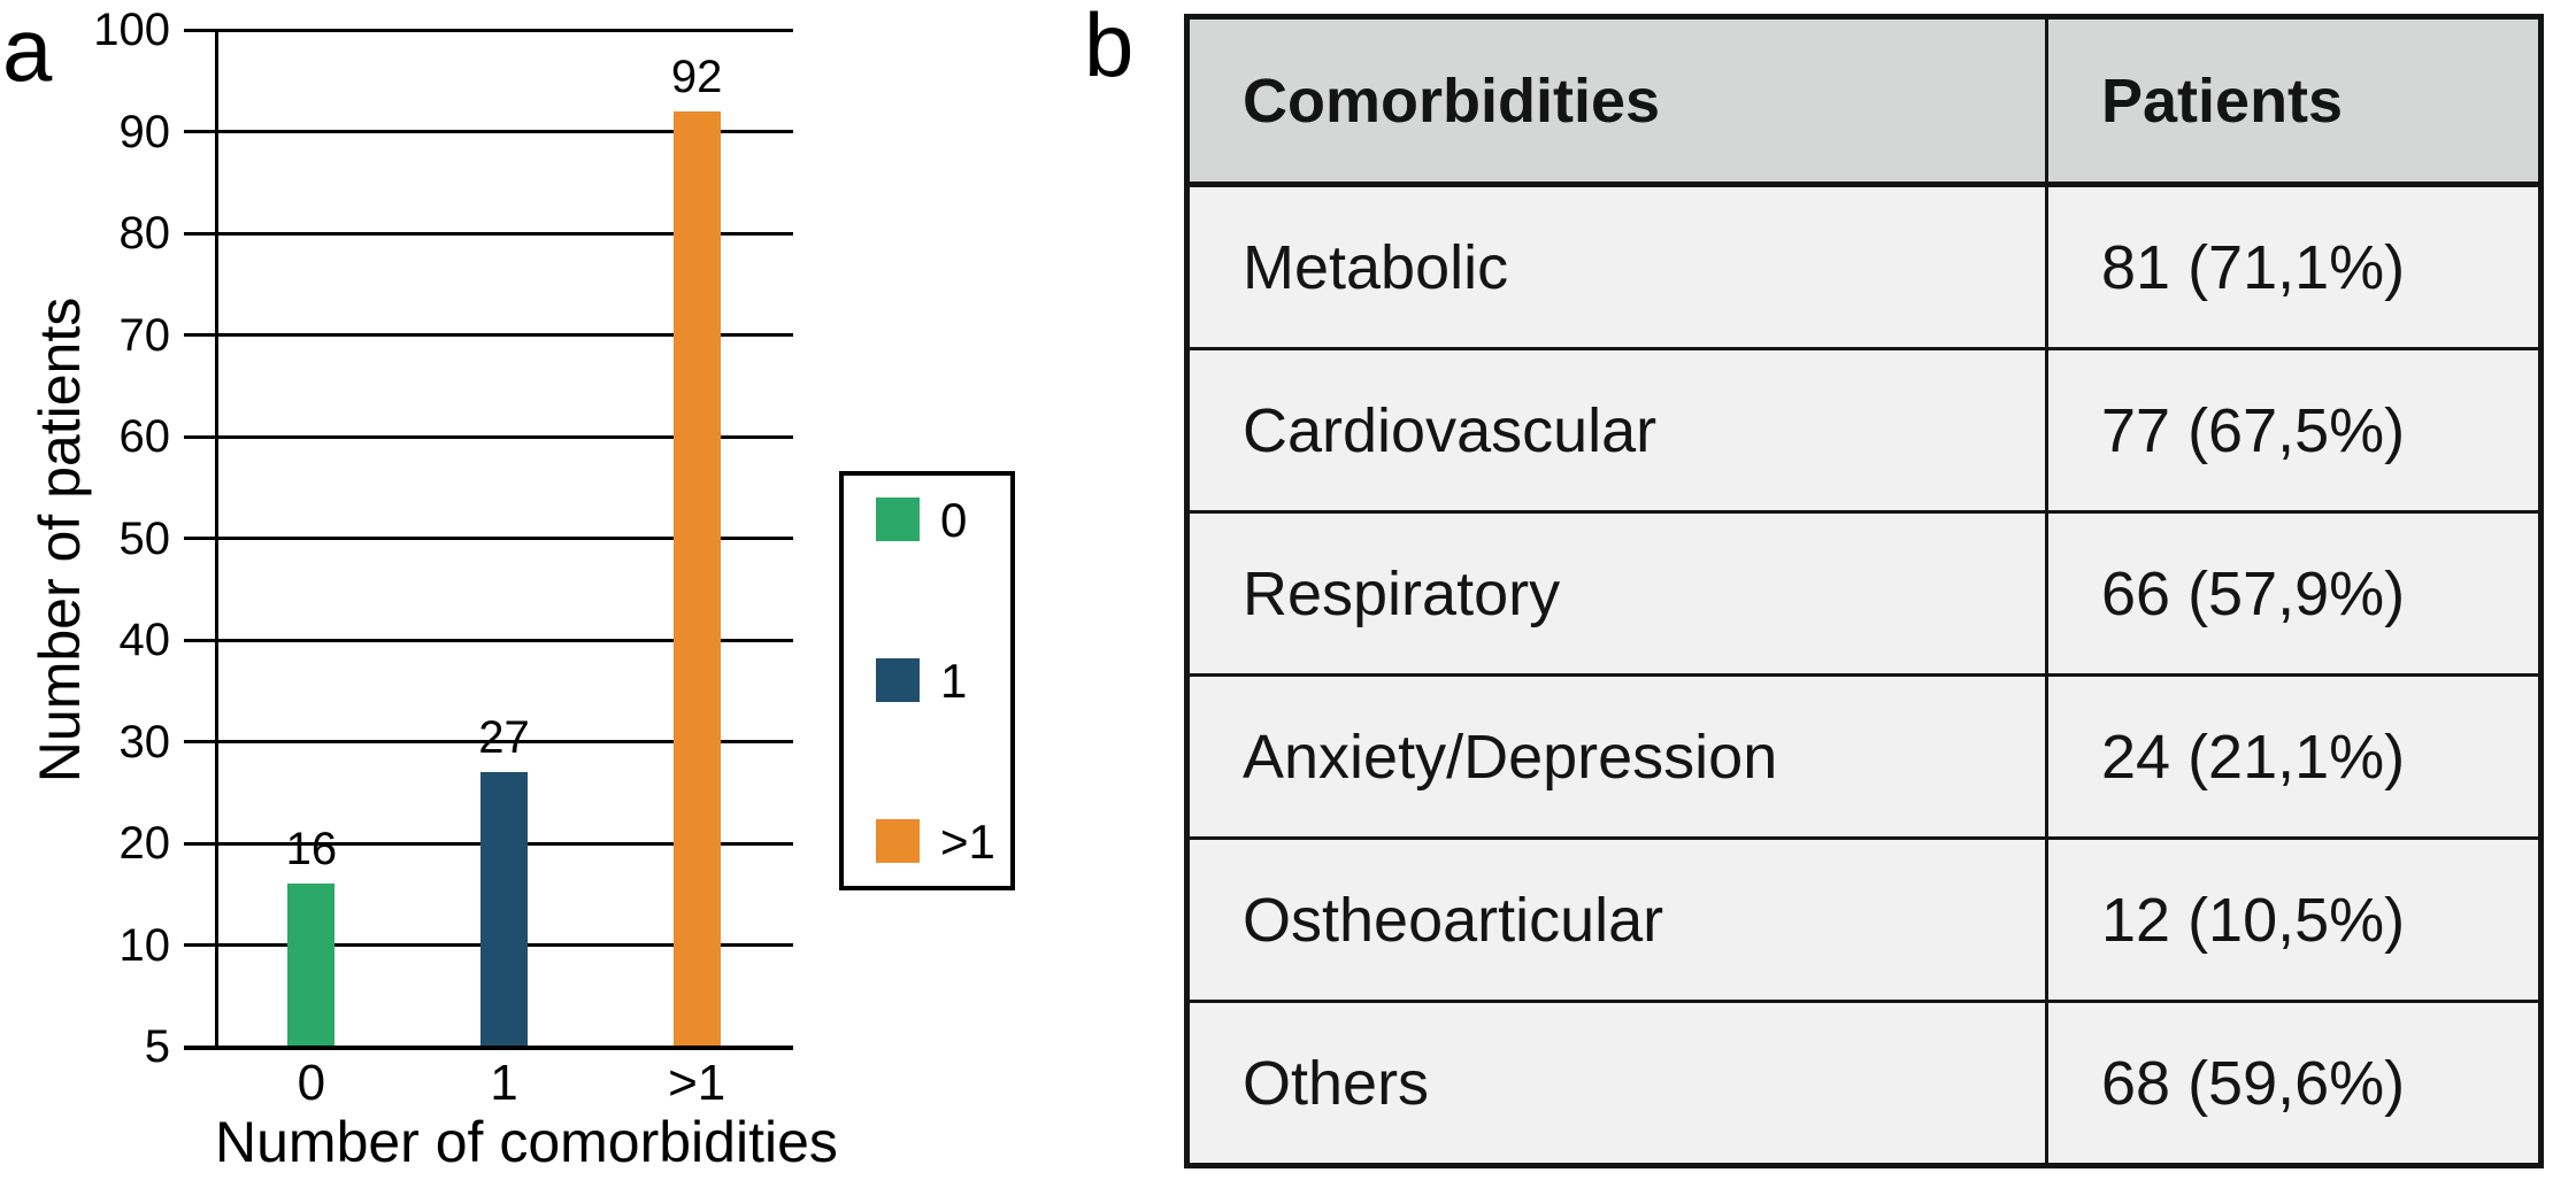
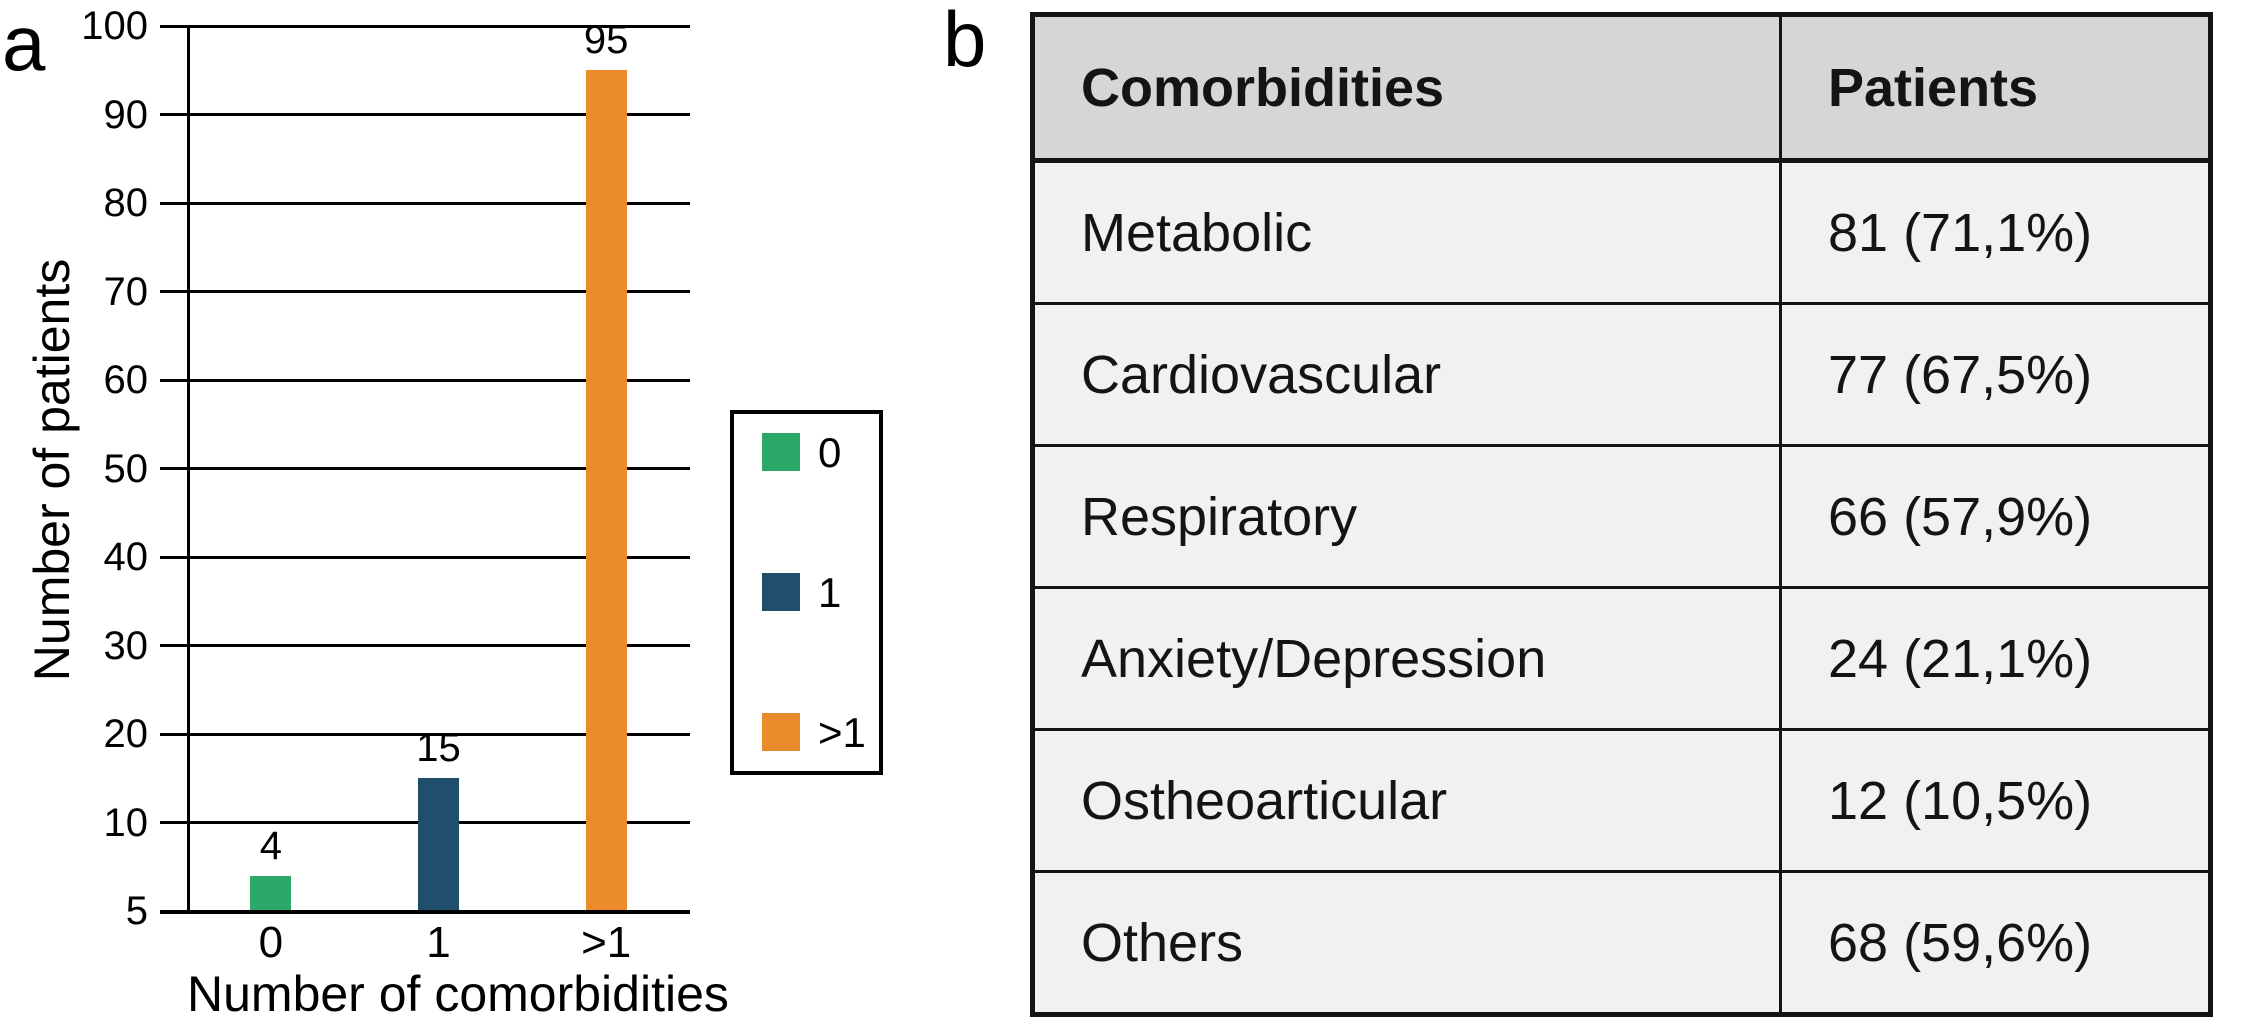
0: 16 -> 4
1: 27 -> 15
>1: 92 -> 95
